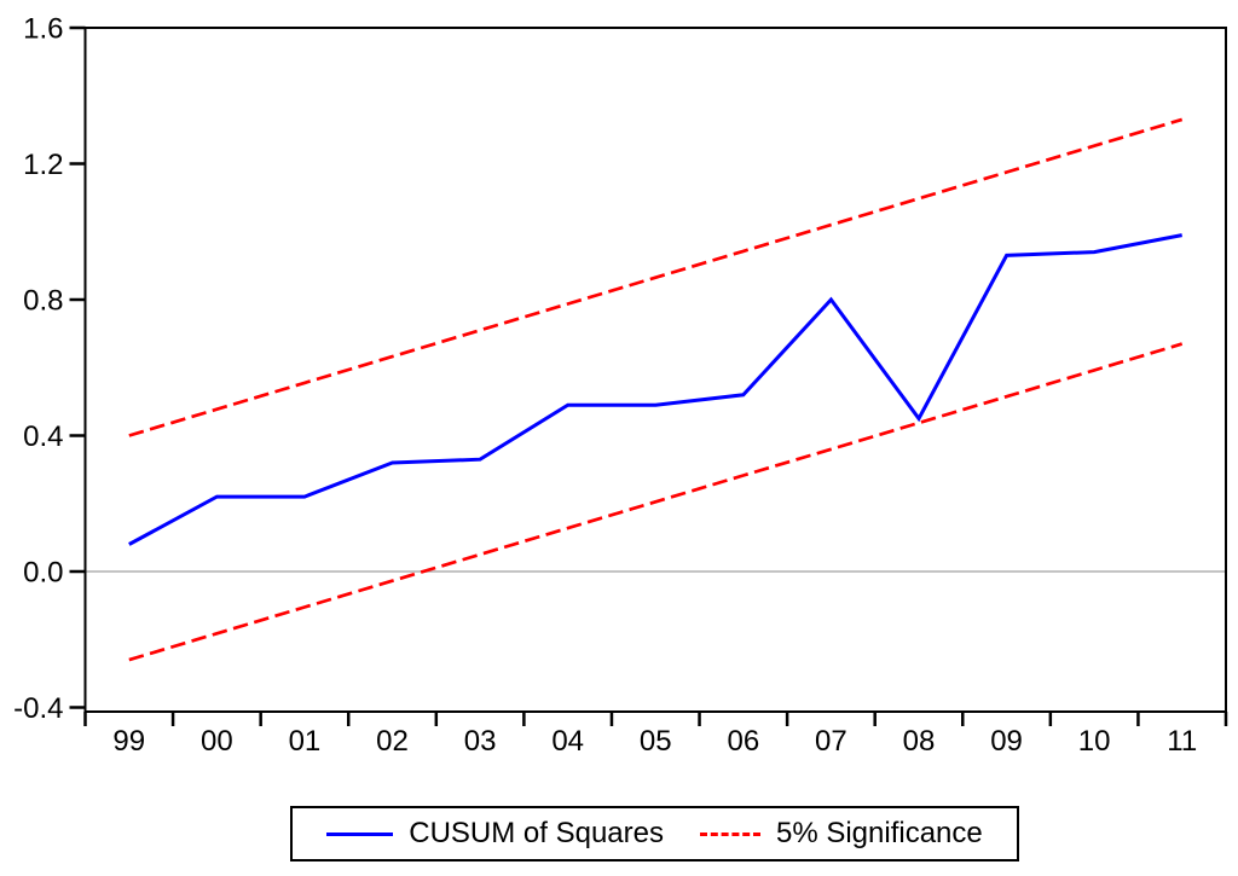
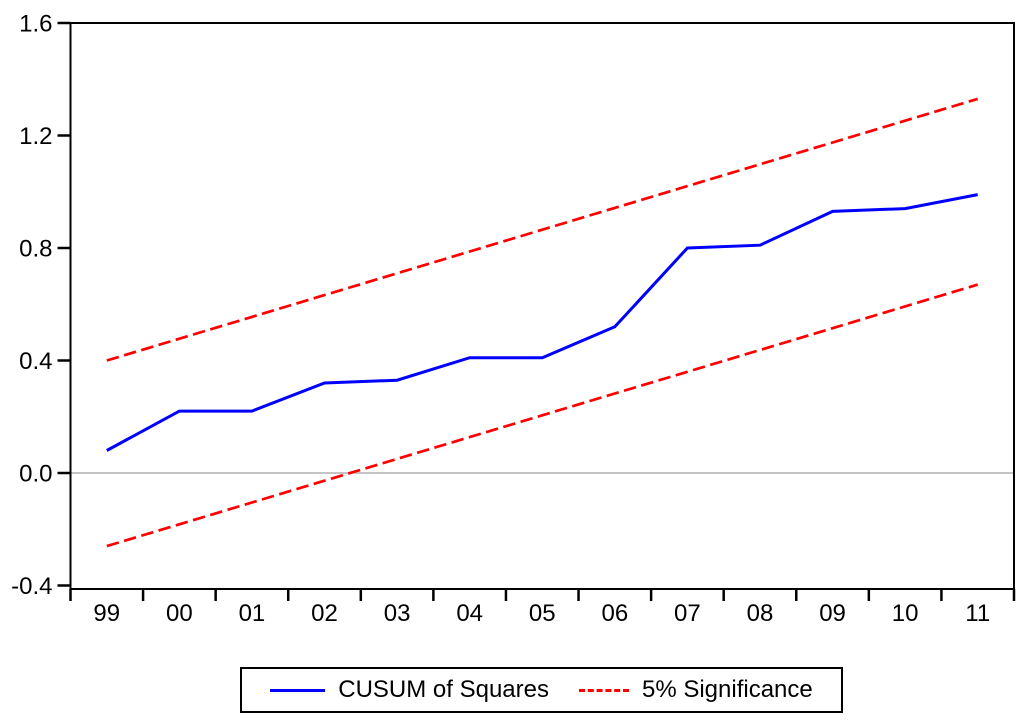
CUSUM of Squares/04: 0.49 -> 0.41
CUSUM of Squares/05: 0.49 -> 0.41
CUSUM of Squares/08: 0.45 -> 0.81
